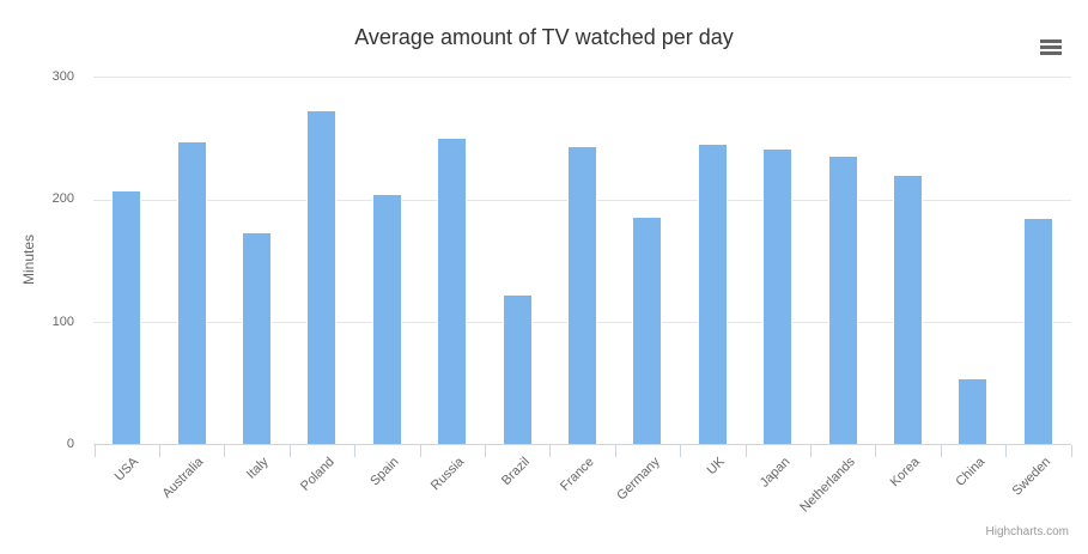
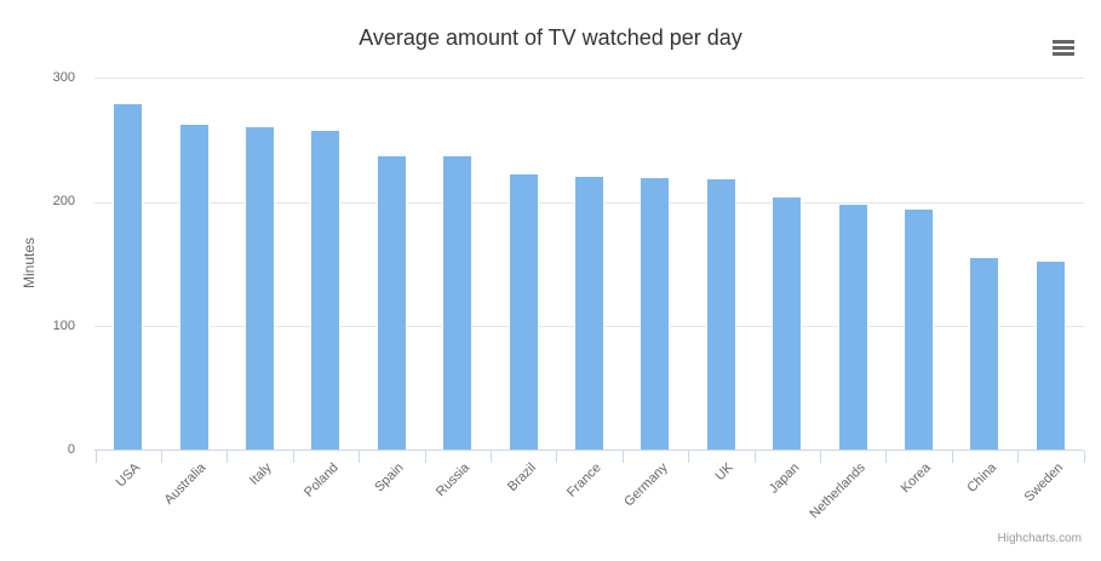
USA: 207 -> 280
Australia: 247 -> 263
Italy: 173 -> 261
Poland: 273 -> 258
Spain: 204 -> 238
Russia: 250 -> 238
Brazil: 122 -> 223
France: 243 -> 221
Germany: 186 -> 220
UK: 245 -> 219
Japan: 241 -> 204
Netherlands: 236 -> 199
Korea: 220 -> 195
China: 54 -> 156
Sweden: 185 -> 153
